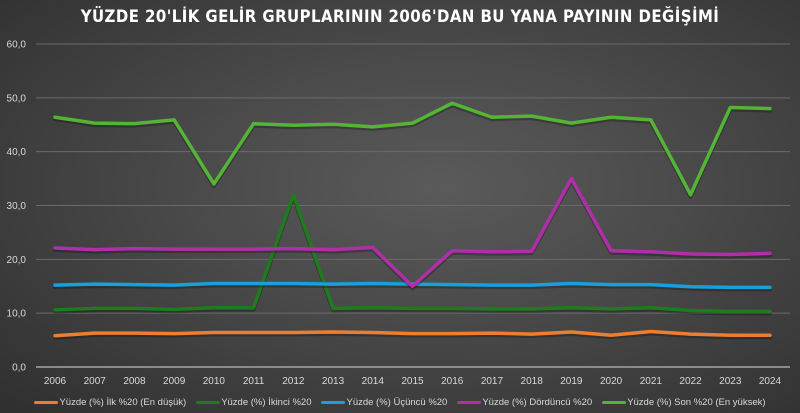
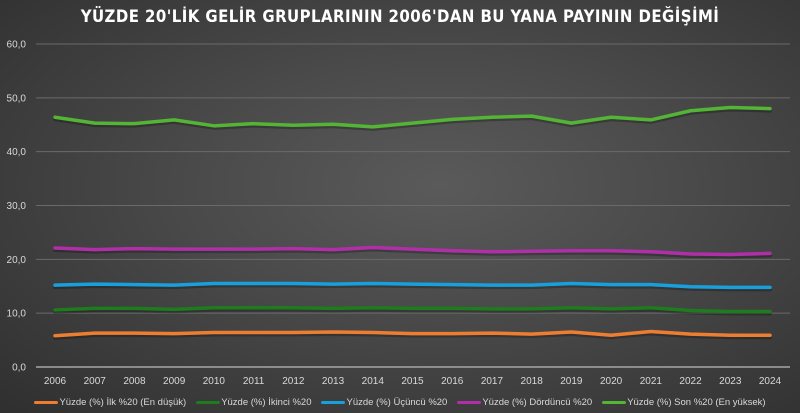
Yüzde (%) Son %20 (En yüksek)/2010: 34 -> 45
Yüzde (%) İkinci %20/2012: 32 -> 11
Yüzde (%) Dördüncü %20/2015: 15 -> 22
Yüzde (%) Son %20 (En yüksek)/2016: 49 -> 46
Yüzde (%) Dördüncü %20/2019: 35 -> 22
Yüzde (%) Son %20 (En yüksek)/2022: 32 -> 48
